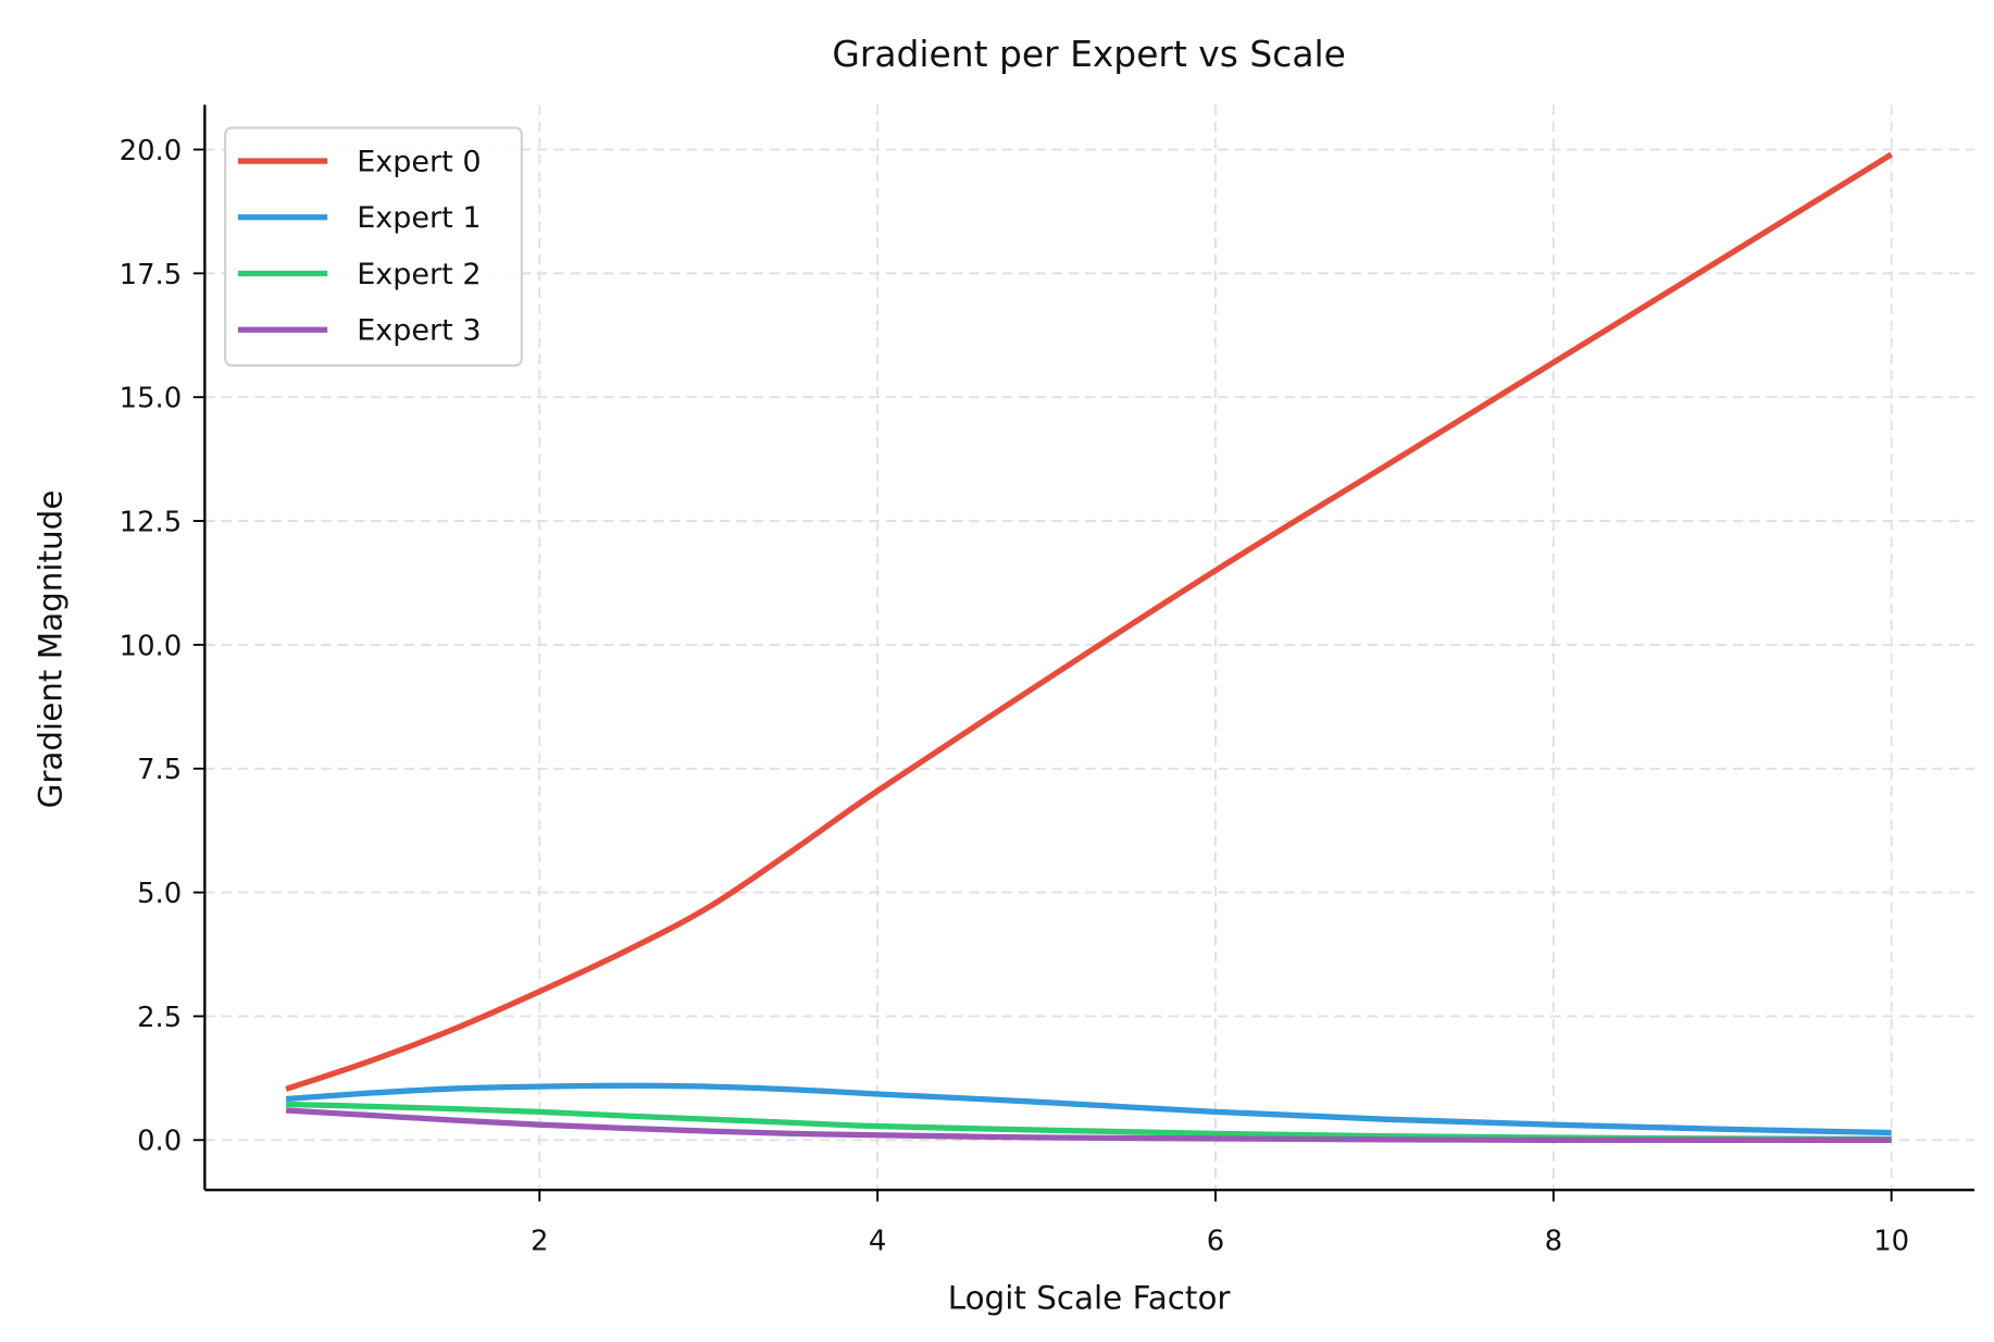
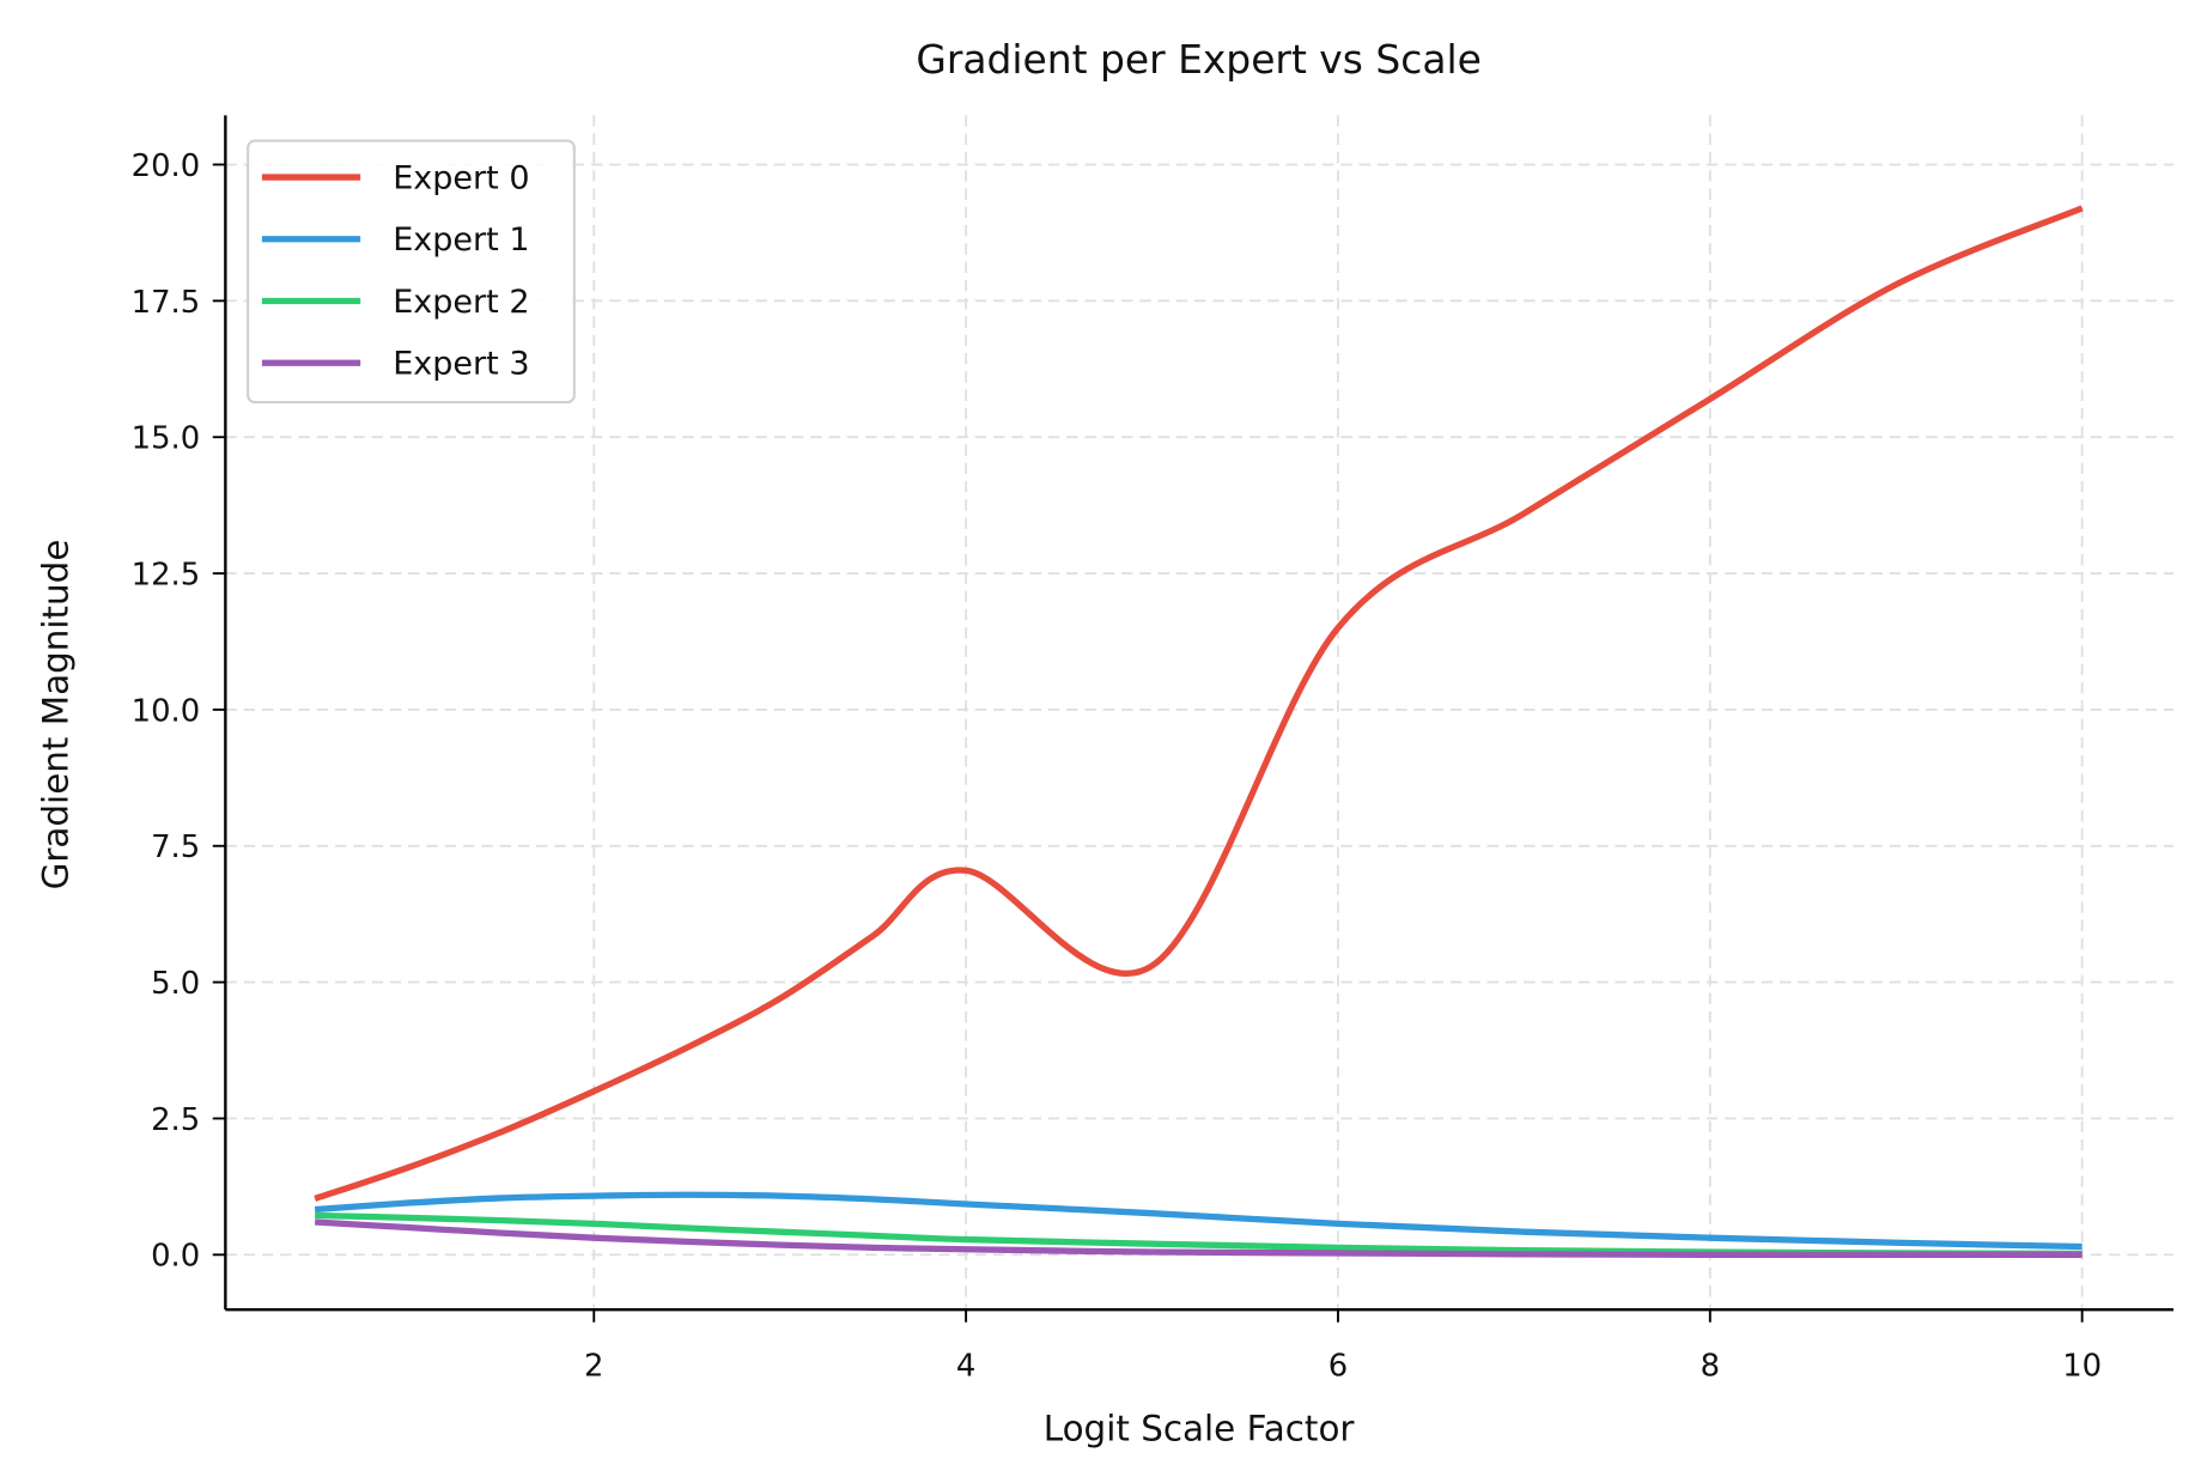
Expert 0/5.0: 9.3 -> 5.3
Expert 0/10.0: 19.9 -> 19.2
